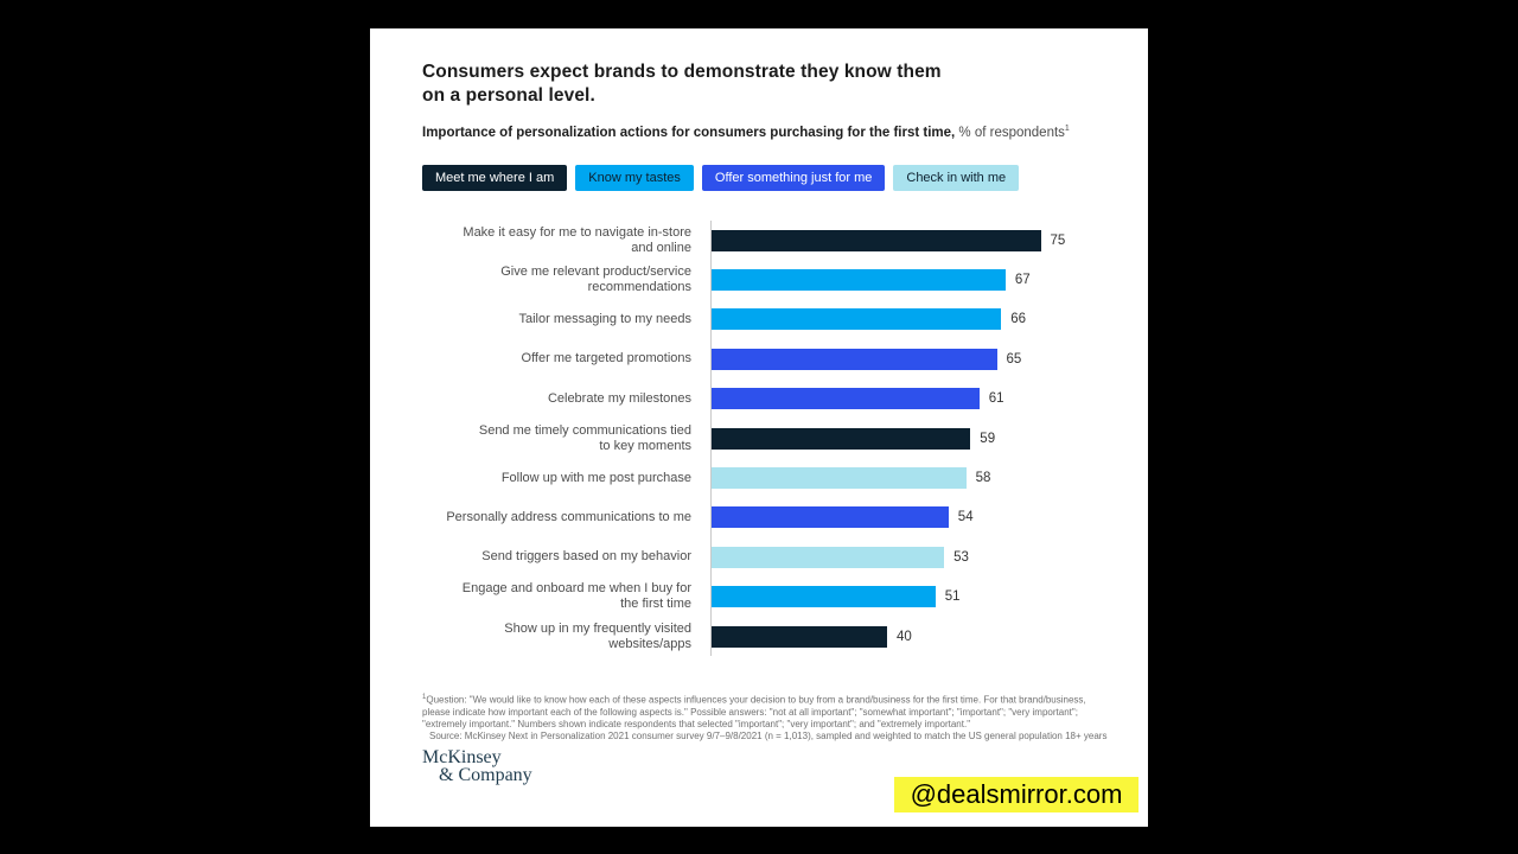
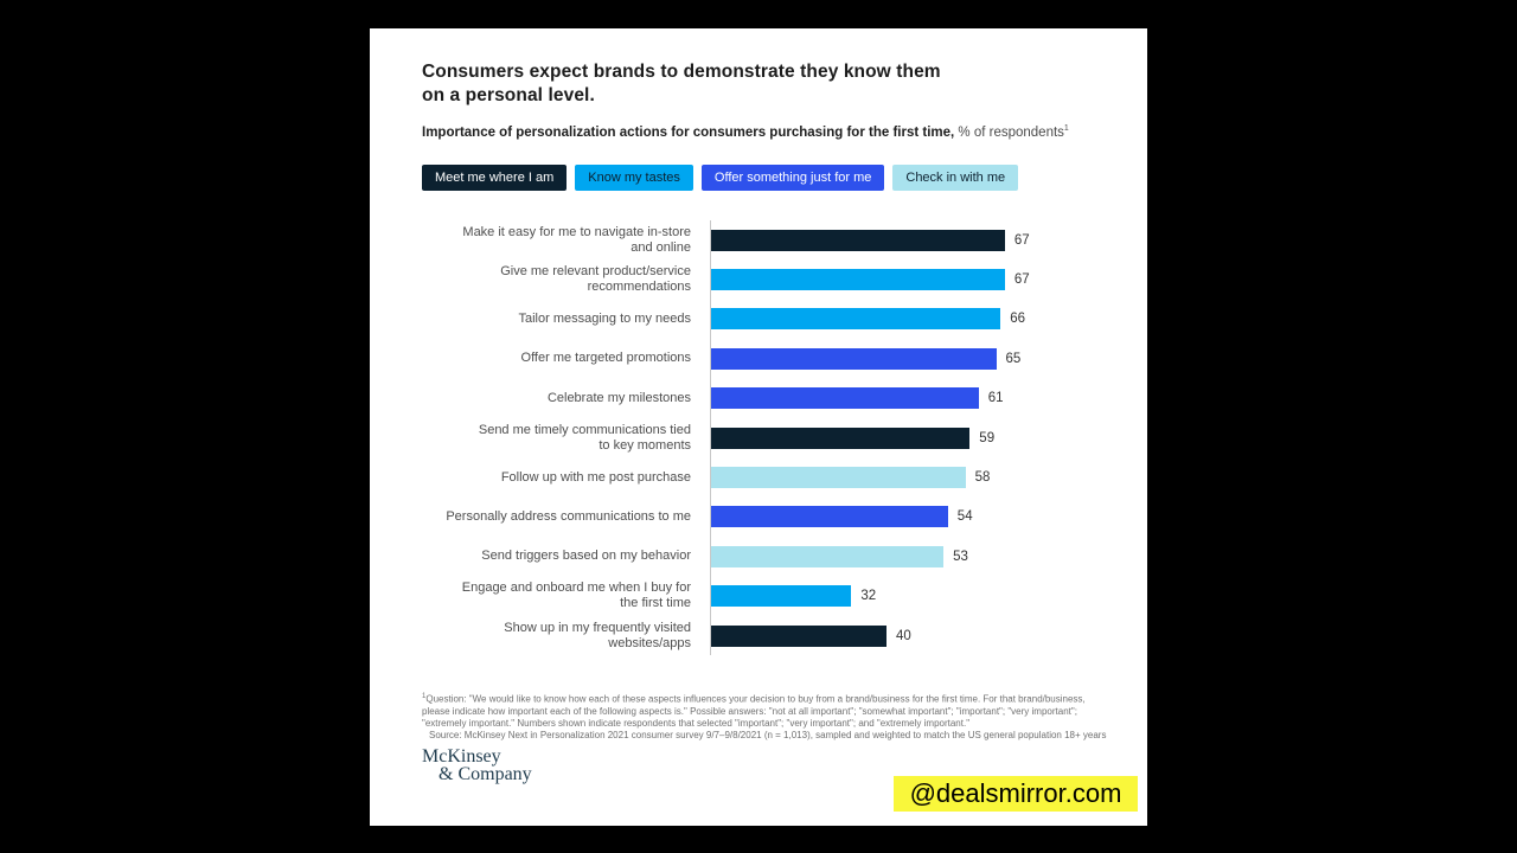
Make it easy for me to navigate in-store and online: 75 -> 67
Engage and onboard me when I buy for the first time: 51 -> 32
